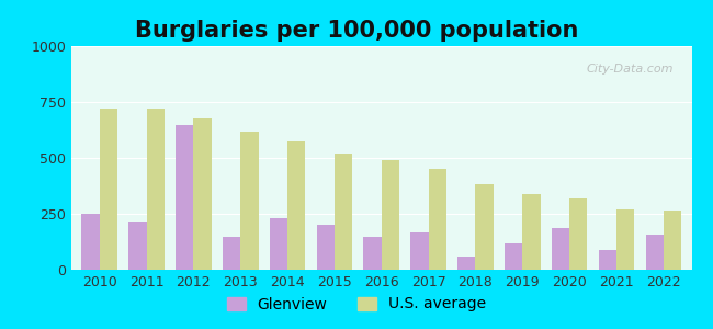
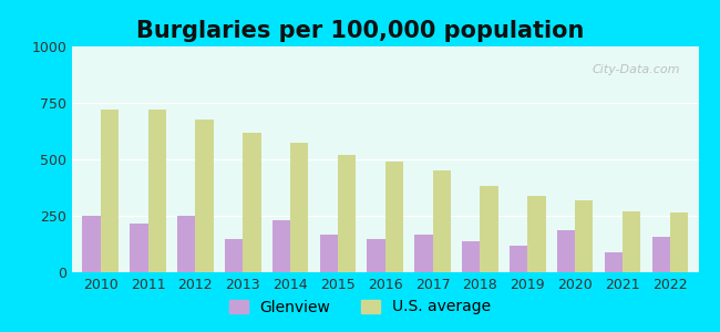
Glenview/2012: 645 -> 252
Glenview/2015: 200 -> 168
Glenview/2018: 60 -> 138
